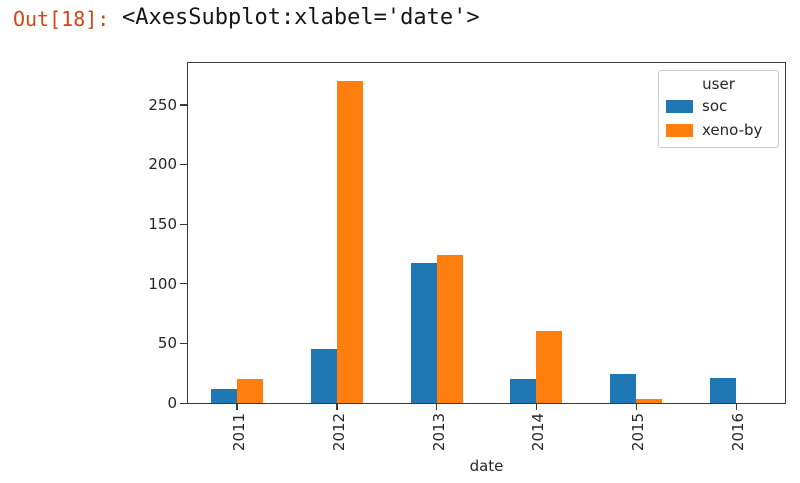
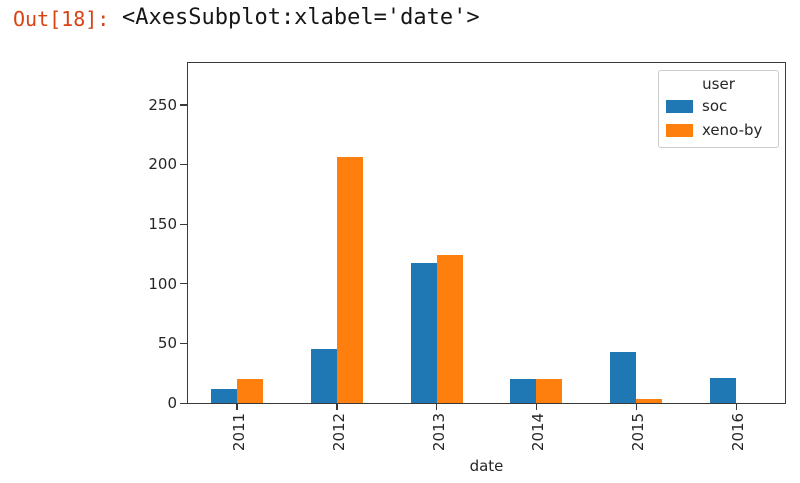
xeno-by/2012: 270 -> 206
xeno-by/2014: 60 -> 20
soc/2015: 24 -> 43
